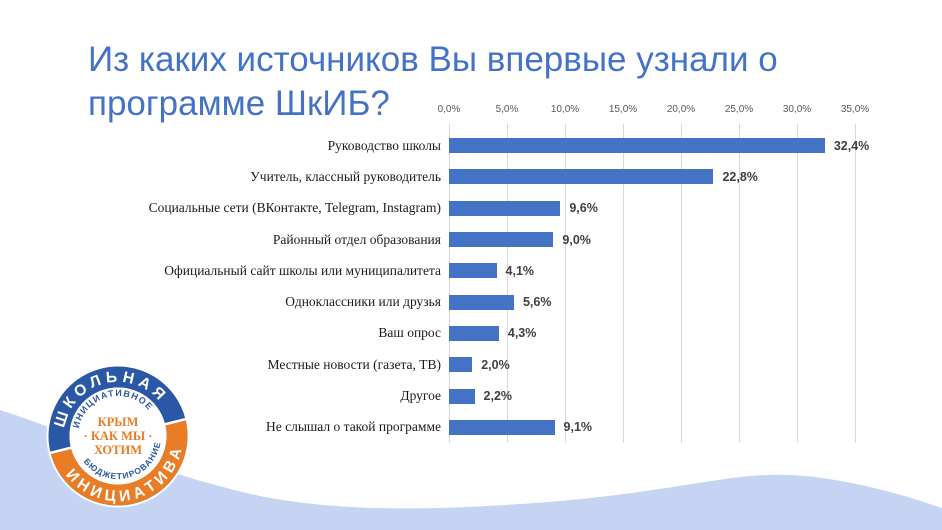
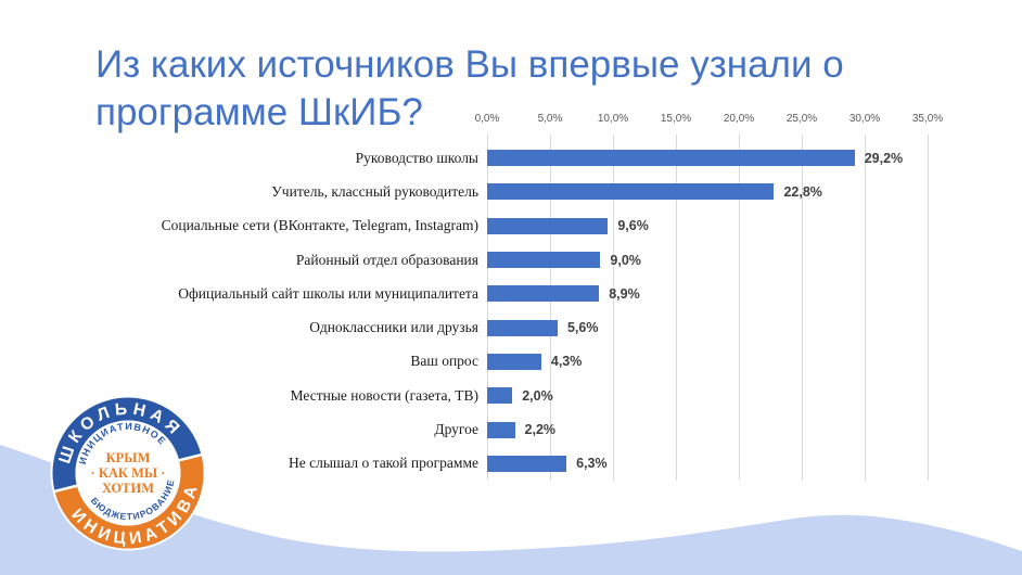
Руководство школы: 32,4% -> 29,2%
Официальный сайт школы или муниципалитета: 4,1% -> 8,9%
Не слышал о такой программе: 9,1% -> 6,3%
